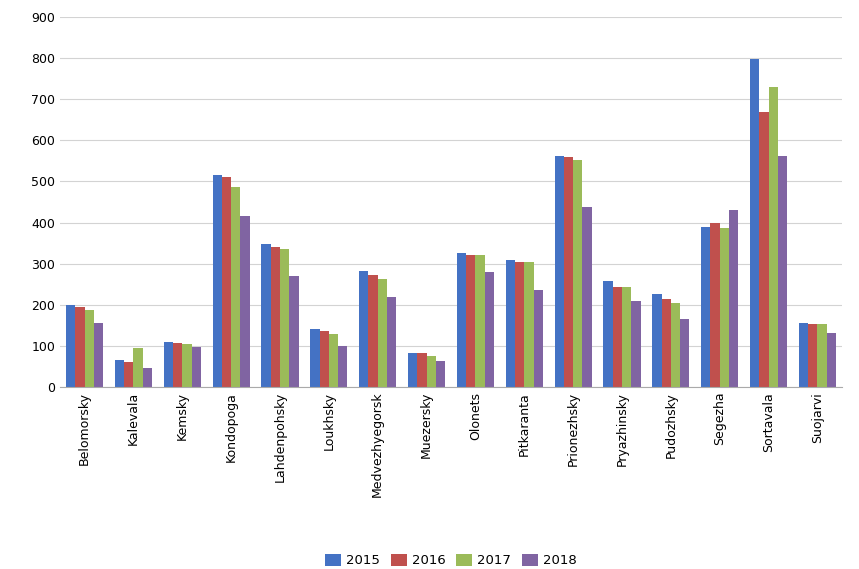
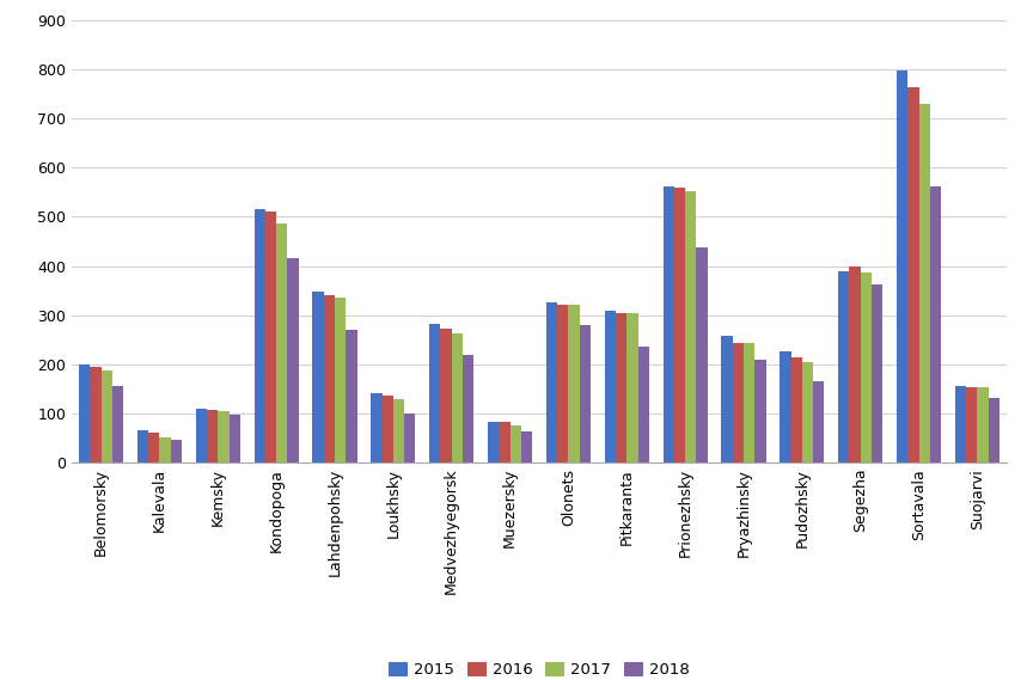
2017/Kalevala: 95 -> 50
2018/Segezha: 430 -> 363
2016/Sortavala: 670 -> 765
